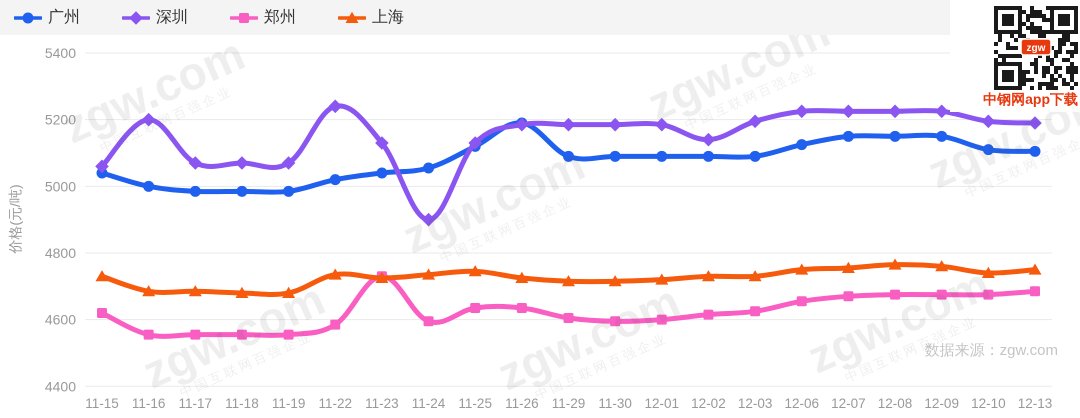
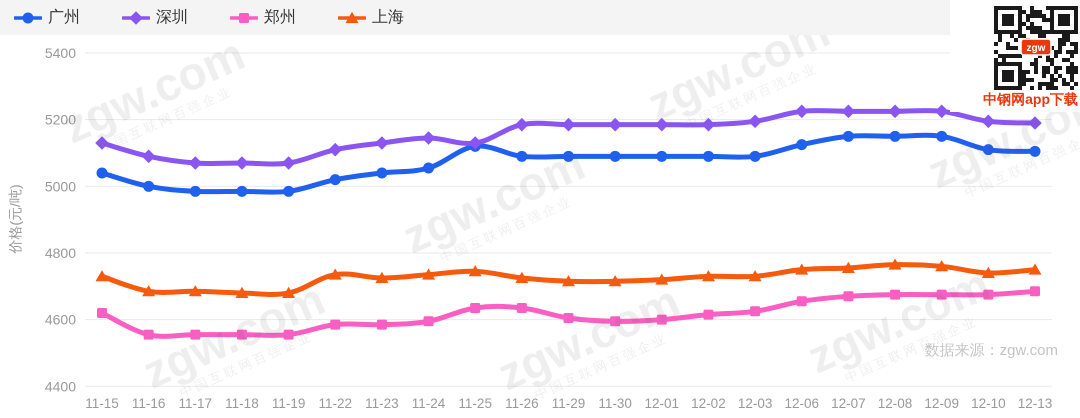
深圳/11-15: 5060 -> 5130
深圳/11-16: 5200 -> 5090
深圳/11-22: 5240 -> 5110
郑州/11-23: 4730 -> 4580
深圳/11-24: 4900 -> 5140
广州/11-26: 5190 -> 5090
深圳/12-02: 5140 -> 5180
